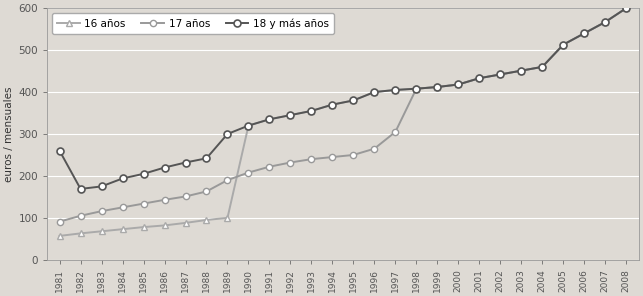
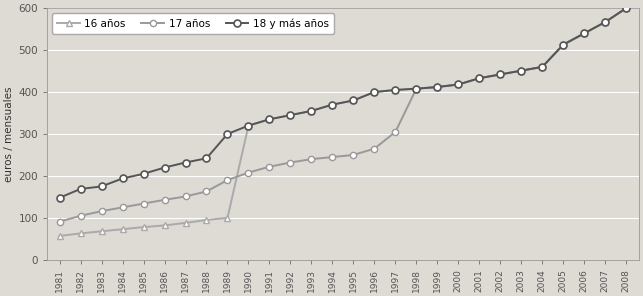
18 y más años/1981: 260 -> 148
